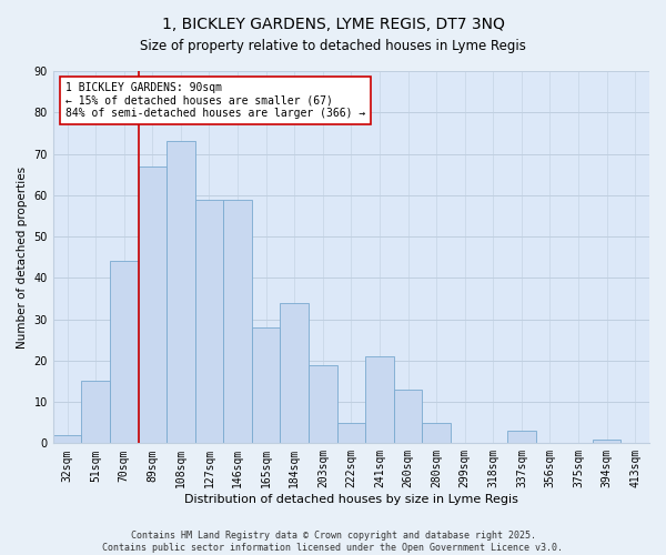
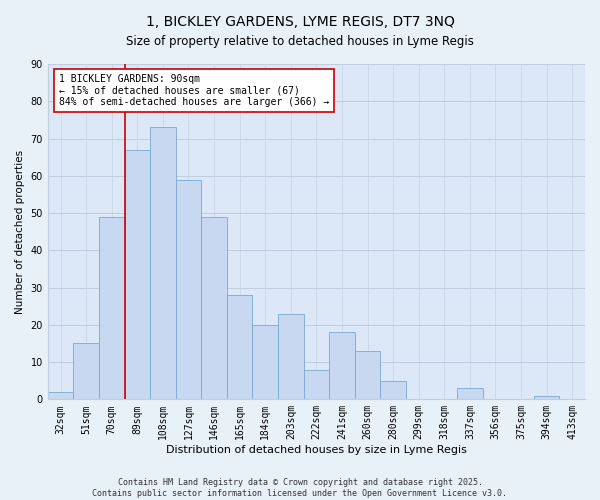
70sqm: 44 -> 49
146sqm: 59 -> 49
184sqm: 34 -> 20
203sqm: 19 -> 23
222sqm: 5 -> 8
241sqm: 21 -> 18
